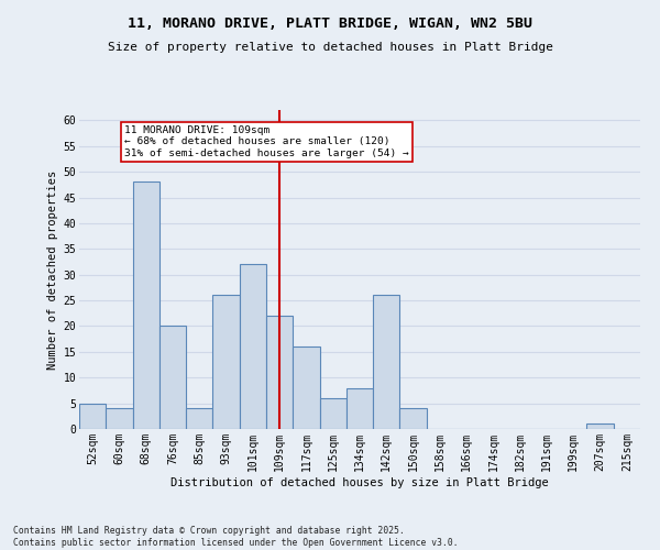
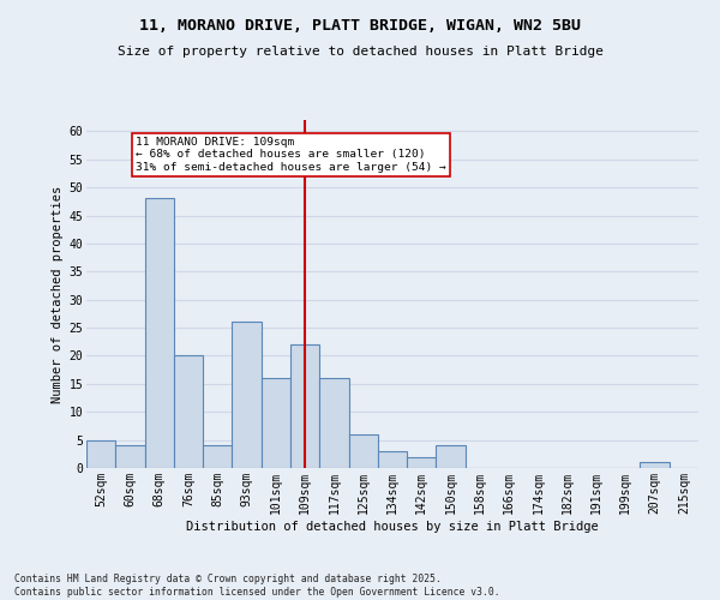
101sqm: 32 -> 16
134sqm: 8 -> 3
142sqm: 26 -> 2
